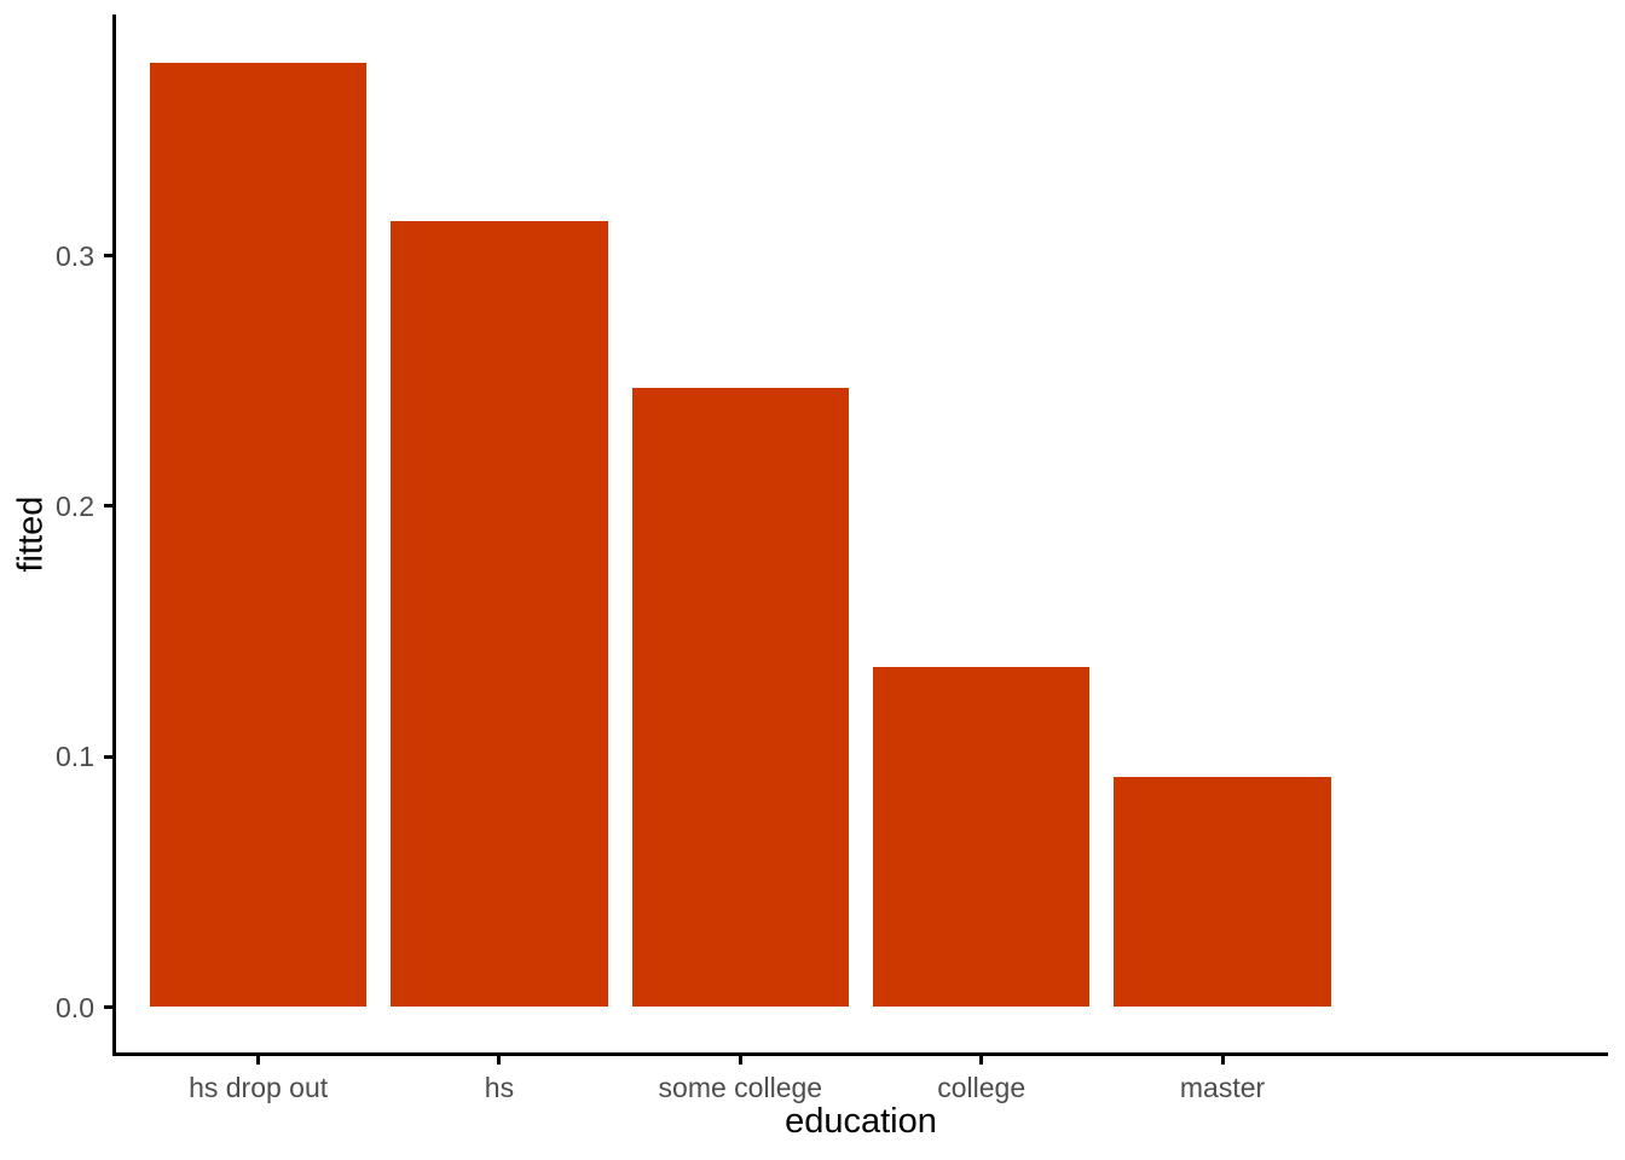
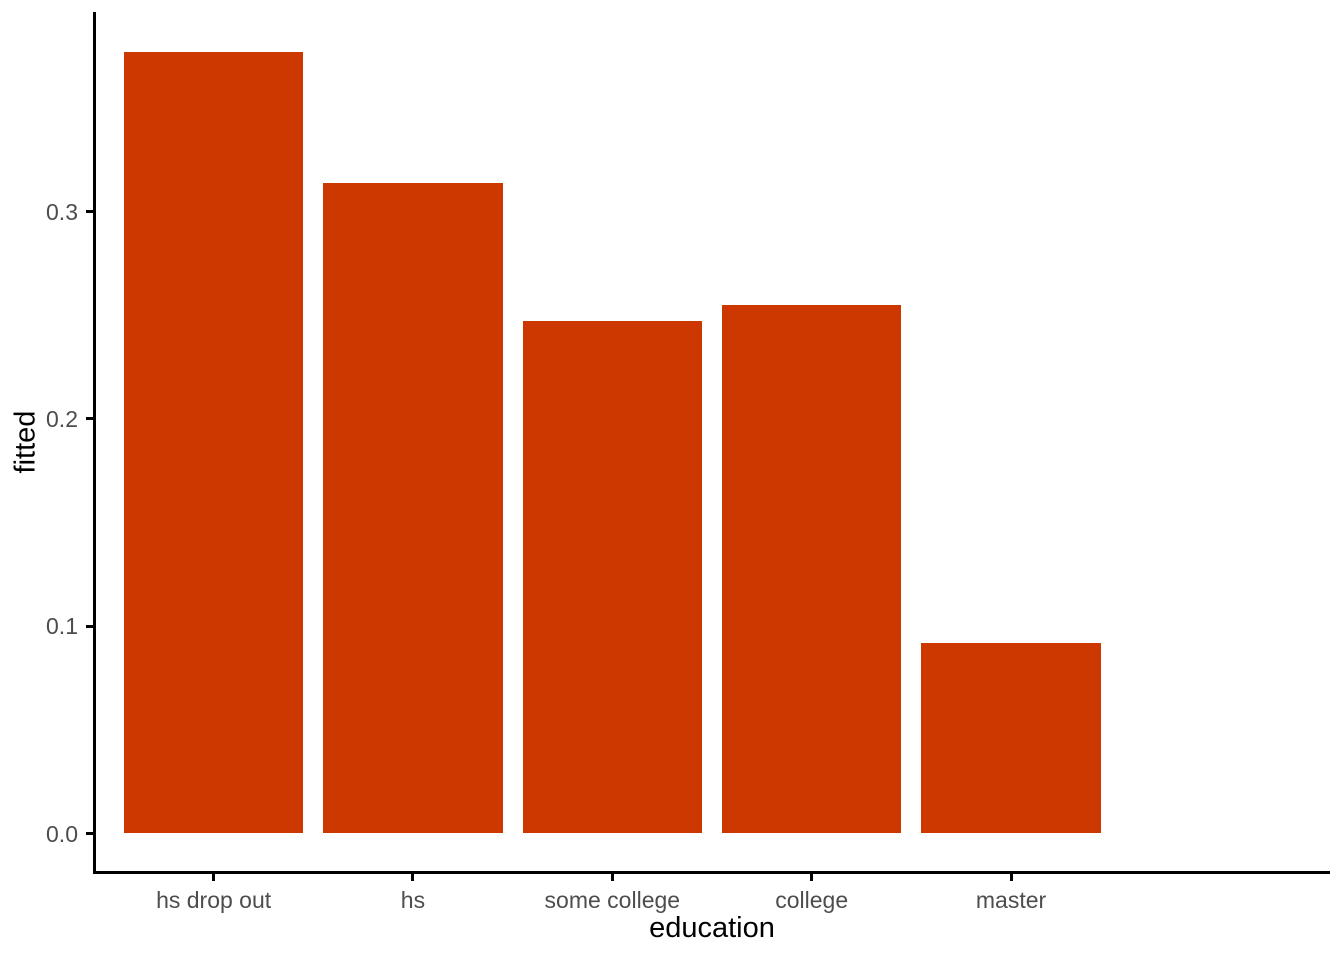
college: 0.136 -> 0.255
